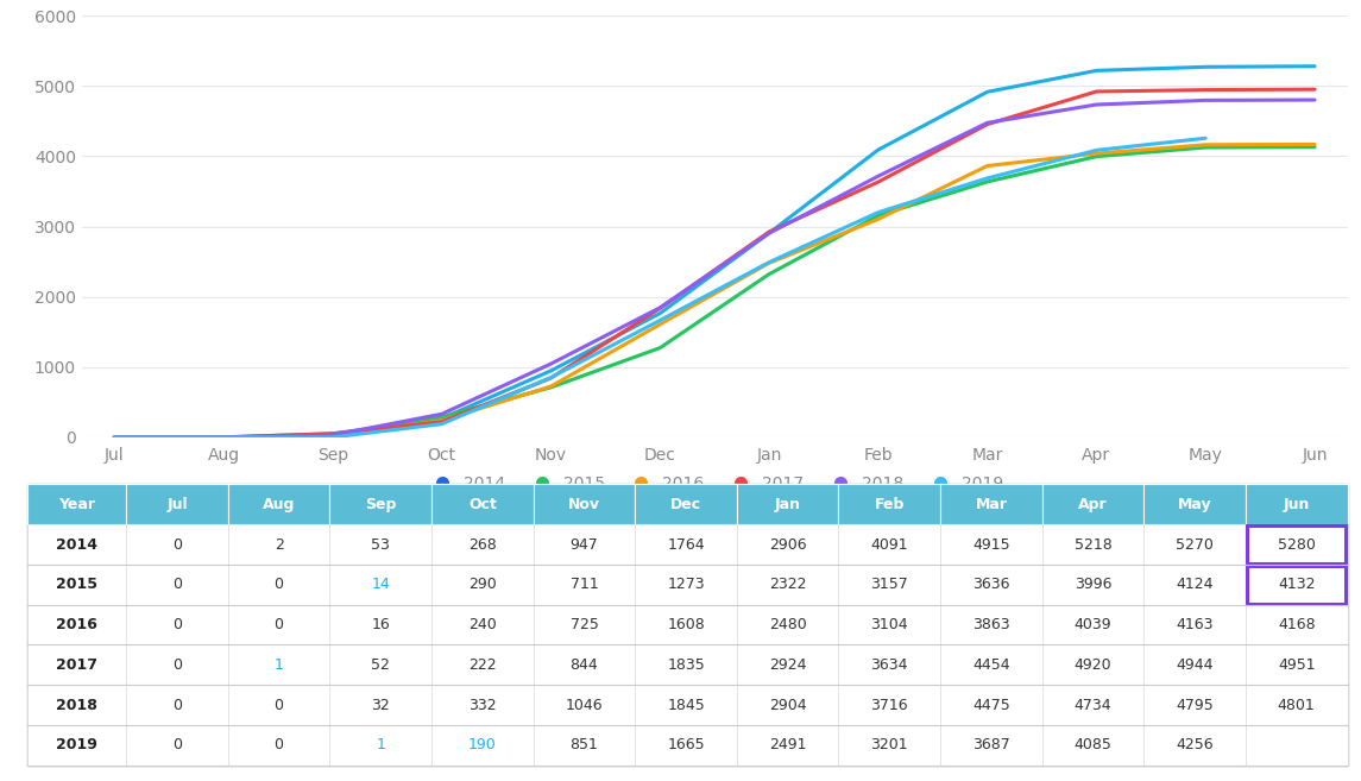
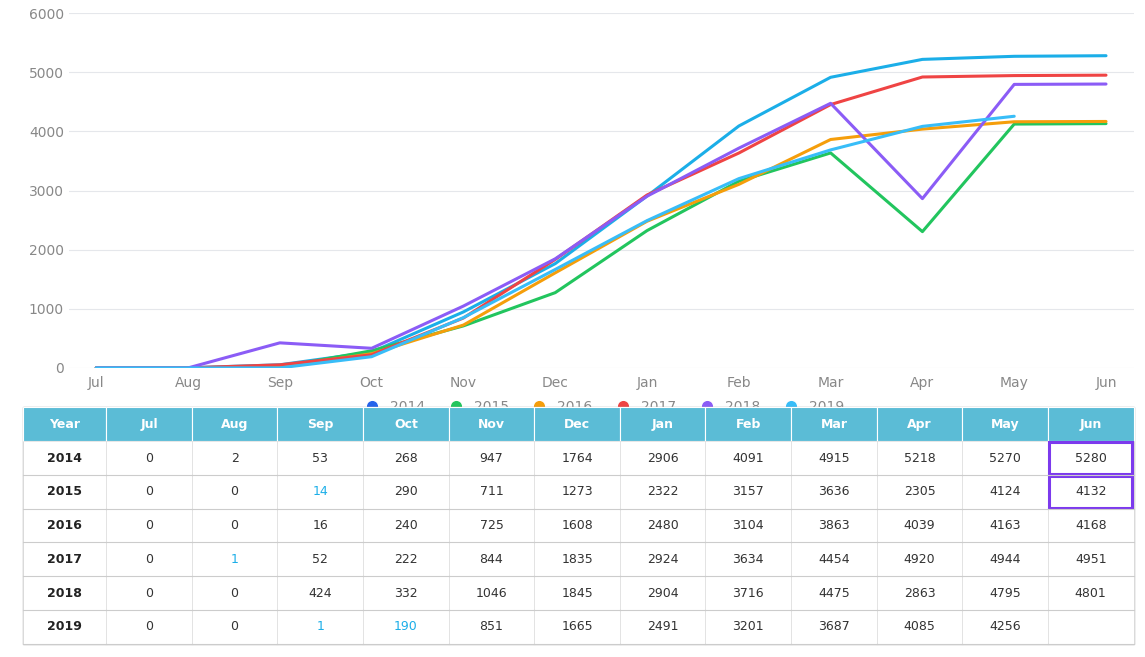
2018/Sep: 32 -> 424
2015/Apr: 3996 -> 2305
2018/Apr: 4734 -> 2863
